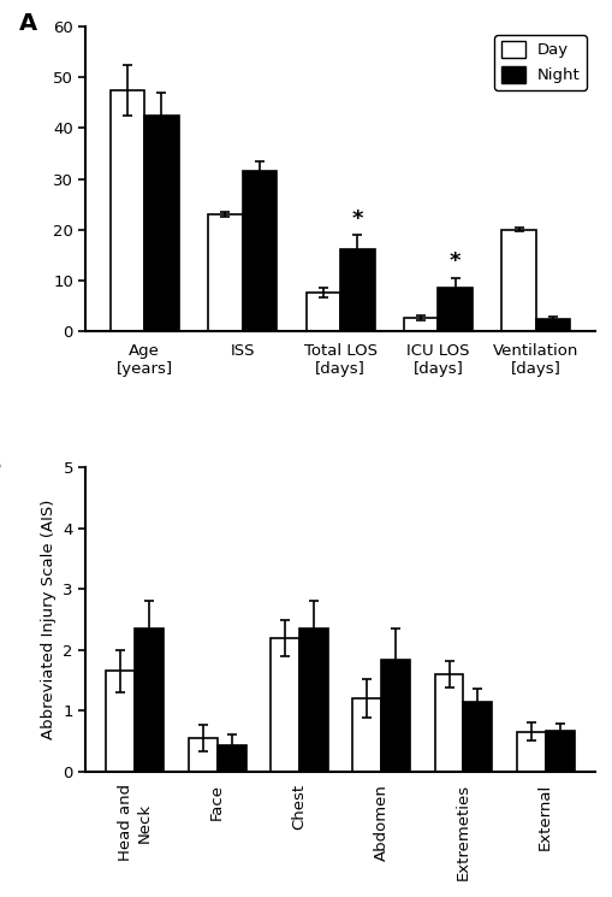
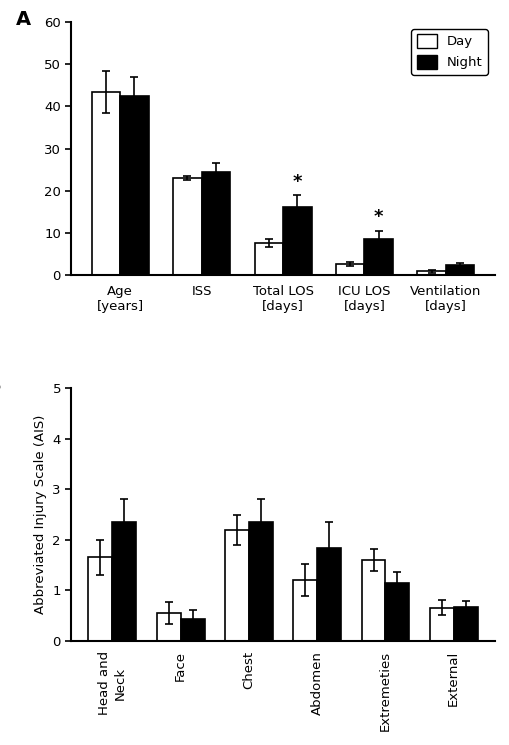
Day/Age [years]: 47.5 -> 43.5
Night/ISS: 31.5 -> 24.5
Day/Ventilation [days]: 20.0 -> 0.8
